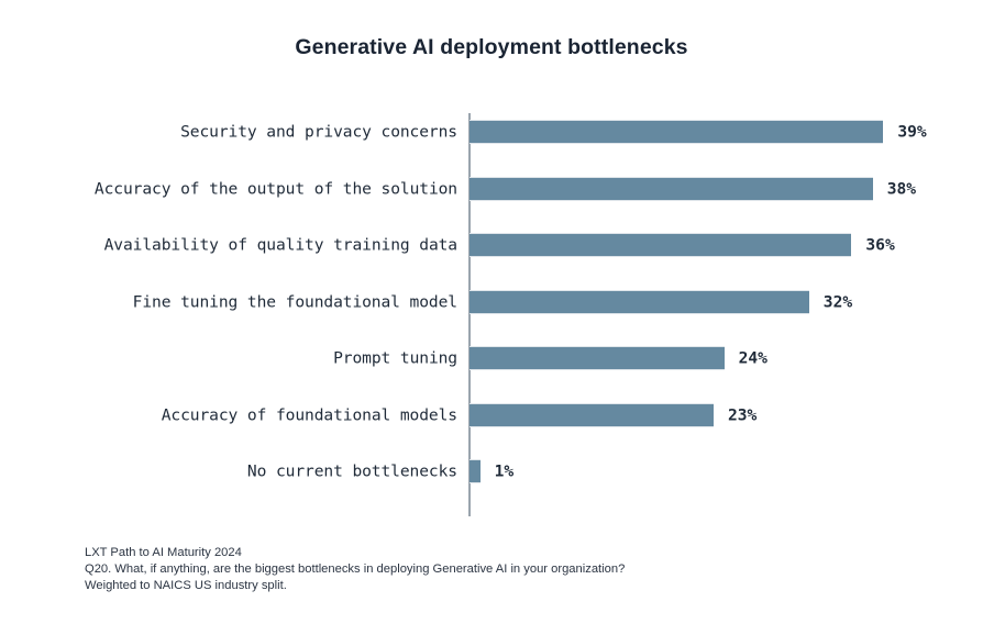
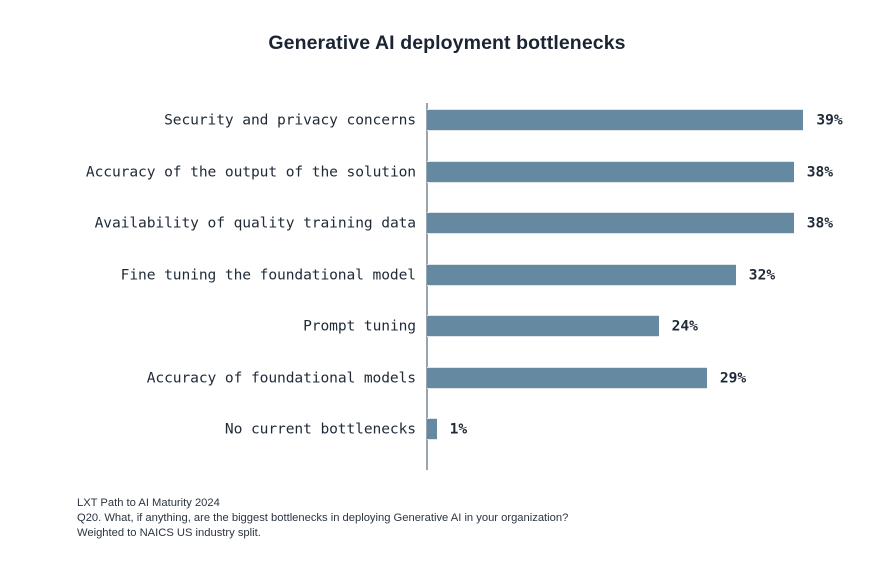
Availability of quality training data: 36% -> 38%
Accuracy of foundational models: 23% -> 29%
